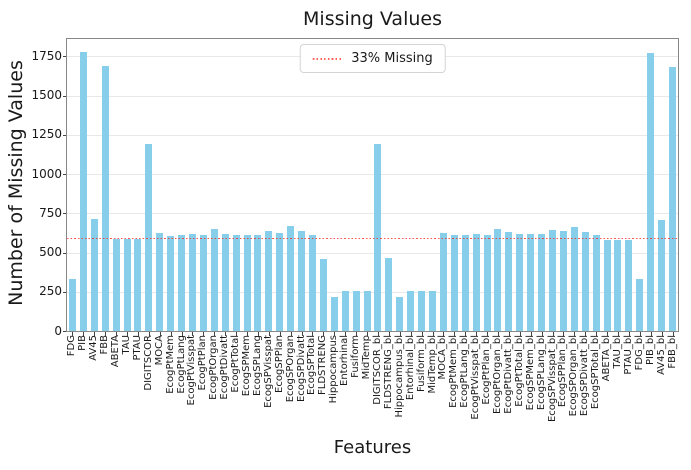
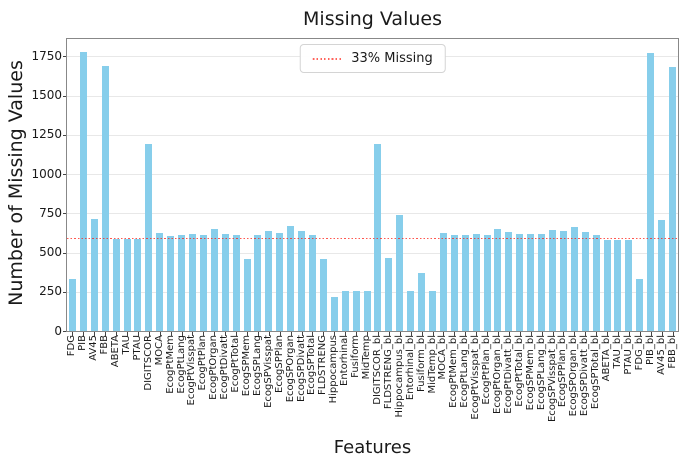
EcogSPMem: 610 -> 460
Hippocampus_bl: 220 -> 740
Fusiform_bl: 260 -> 370
